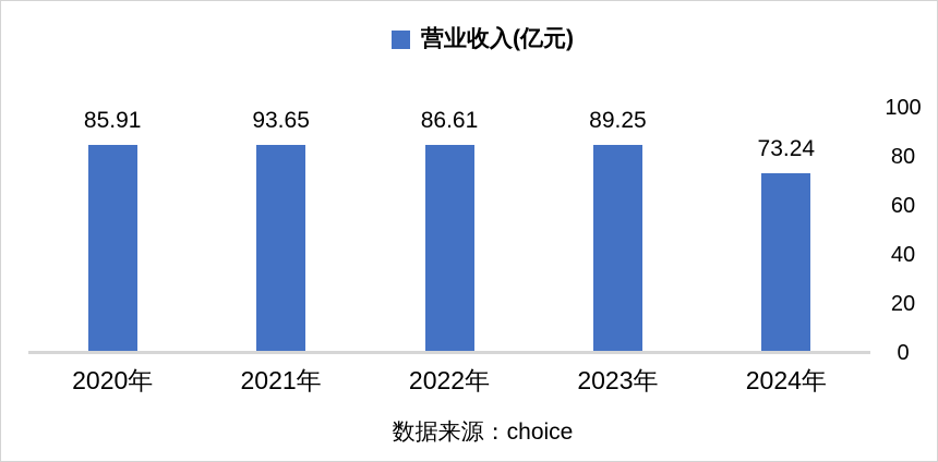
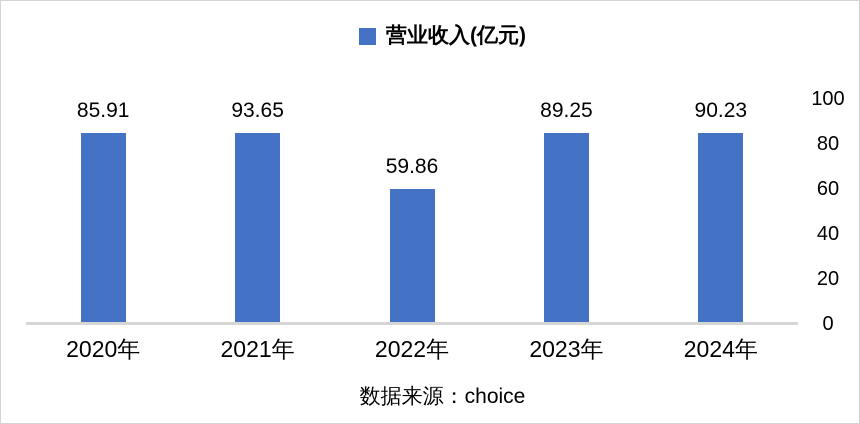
2022年: 86.61 -> 59.86
2024年: 73.24 -> 90.23
